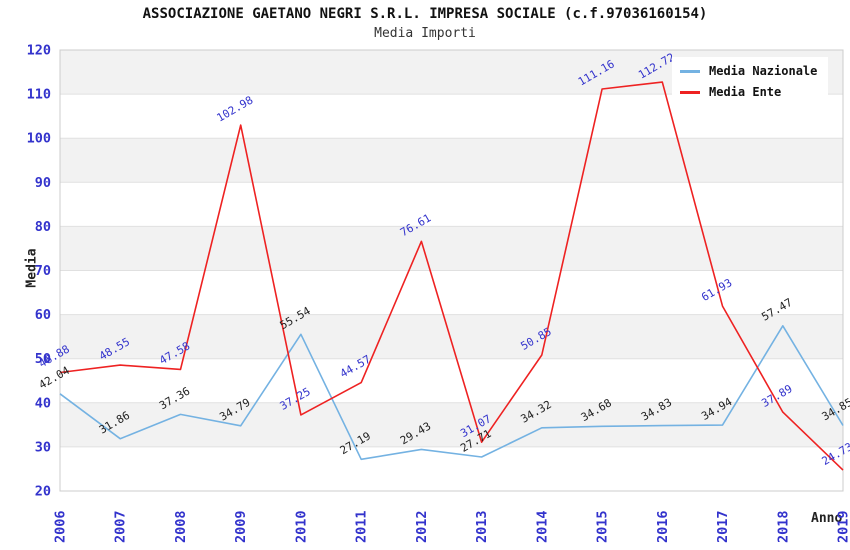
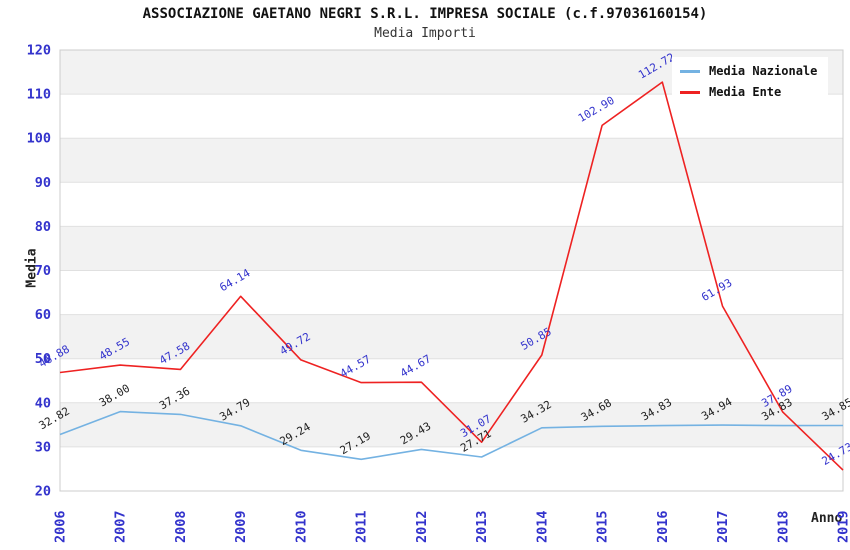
Media Nazionale/2006: 42.04 -> 32.82
Media Nazionale/2007: 31.86 -> 38.00
Media Ente/2009: 102.98 -> 64.14
Media Nazionale/2010: 55.54 -> 29.24
Media Ente/2010: 37.25 -> 49.72
Media Ente/2012: 76.61 -> 44.67
Media Ente/2015: 111.16 -> 102.90
Media Nazionale/2018: 57.47 -> 34.83
